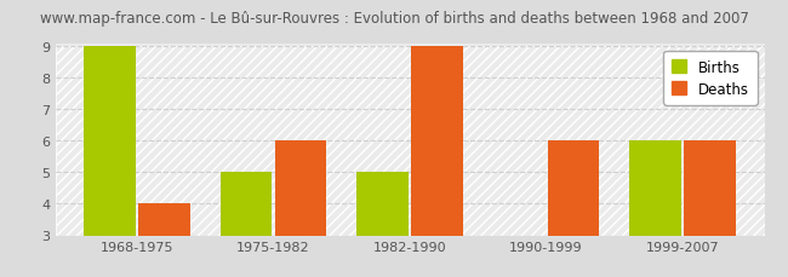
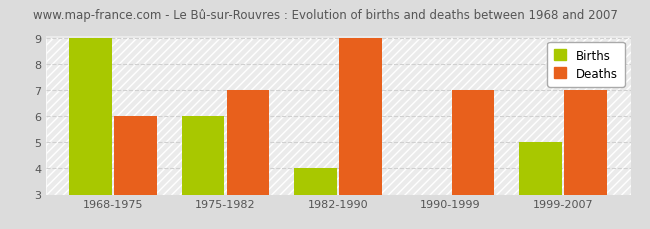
Deaths/1968-1975: 4 -> 6
Births/1975-1982: 5 -> 6
Deaths/1975-1982: 6 -> 7
Births/1982-1990: 5 -> 4
Deaths/1990-1999: 6 -> 7
Births/1999-2007: 6 -> 5
Deaths/1999-2007: 6 -> 7
